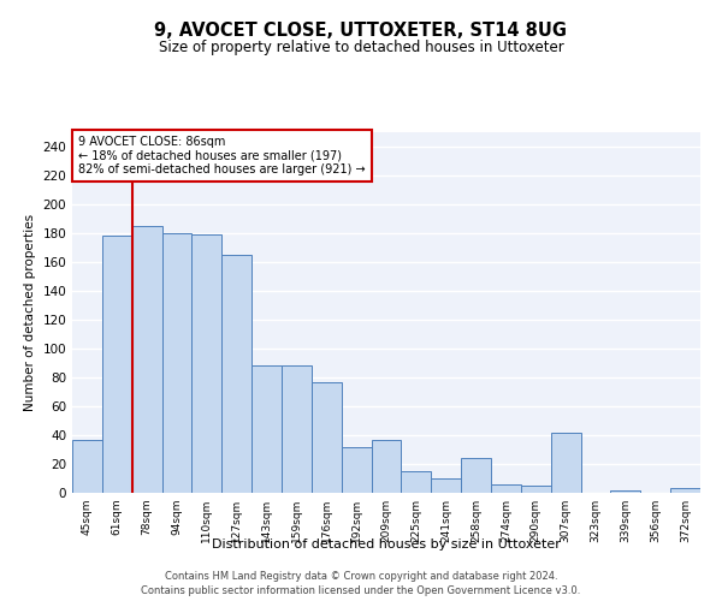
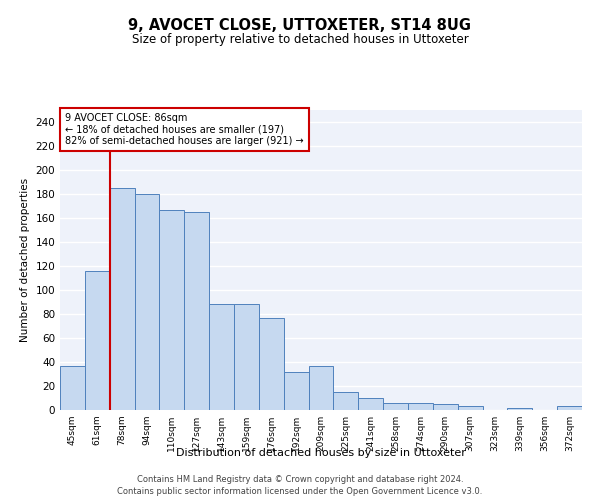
61sqm: 178 -> 116
110sqm: 179 -> 167
258sqm: 24 -> 6
307sqm: 42 -> 3
